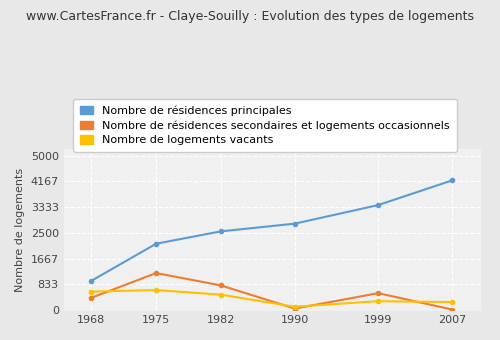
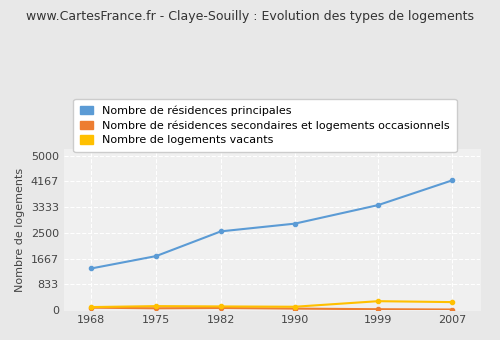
Nombre de résidences principales/1968: 950 -> 1350
Nombre de résidences secondaires et logements occasionnels/1968: 400 -> 80
Nombre de logements vacants/1968: 600 -> 100
Nombre de résidences principales/1975: 2150 -> 1750
Nombre de résidences secondaires et logements occasionnels/1975: 1200 -> 60
Nombre de logements vacants/1975: 650 -> 130
Nombre de résidences secondaires et logements occasionnels/1982: 800 -> 70
Nombre de logements vacants/1982: 500 -> 120
Nombre de résidences secondaires et logements occasionnels/1999: 550 -> 30
